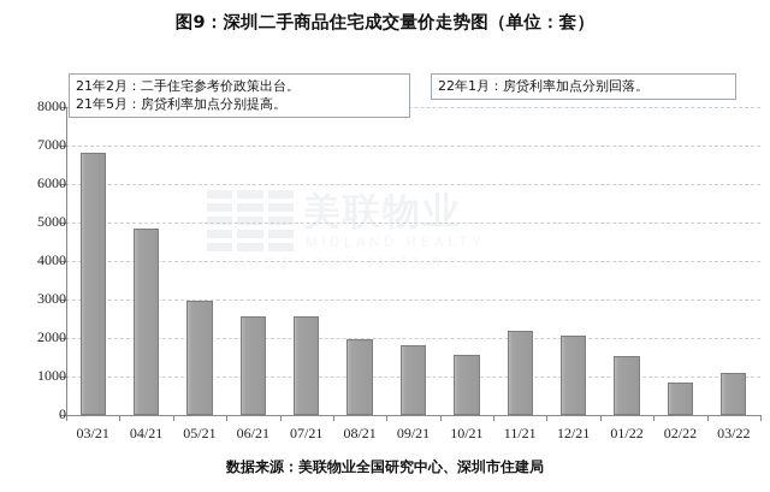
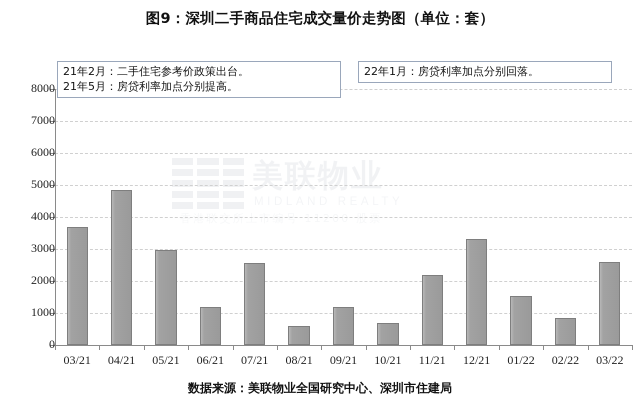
03/21: 6800 -> 3700
06/21: 2600 -> 1200
08/21: 2000 -> 600
09/21: 1800 -> 1200
10/21: 1600 -> 700
12/21: 2100 -> 3300
03/22: 1100 -> 2600
